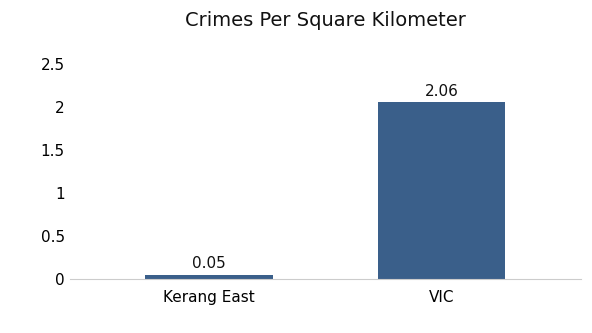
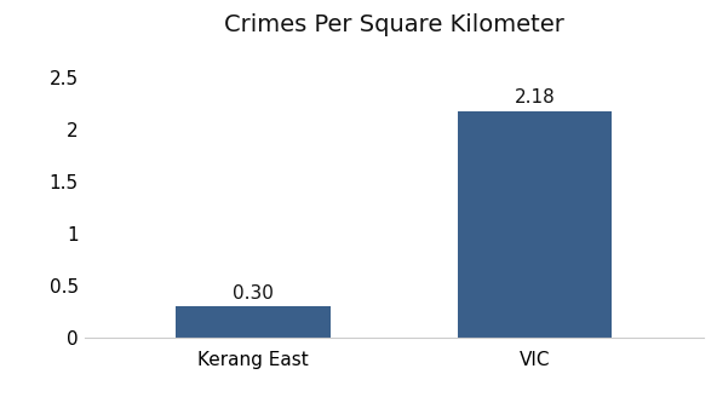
Kerang East: 0.05 -> 0.30
VIC: 2.06 -> 2.18
